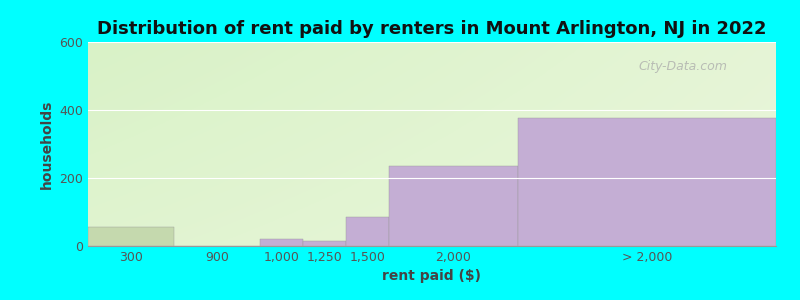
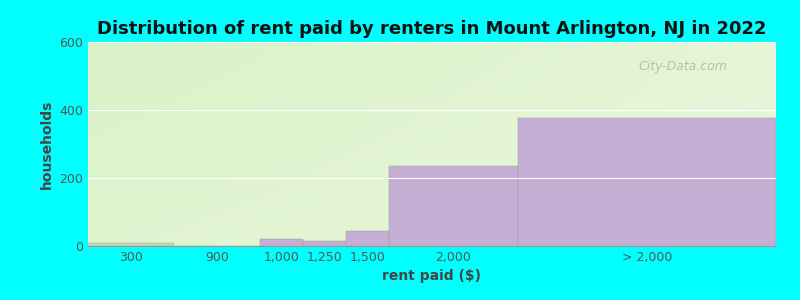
300: 55 -> 10
1,500: 85 -> 45
